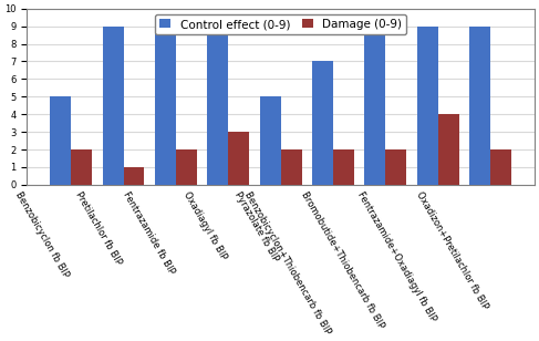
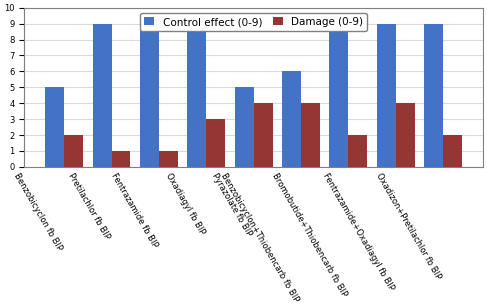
Damage (0-9)/Fentrazamide fb BIP: 2 -> 1
Damage (0-9)/Pyrazolate fb BIP: 2 -> 4
Control effect (0-9)/Benzobicyclon+Thiobencarb fb BIP: 7 -> 6
Damage (0-9)/Benzobicyclon+Thiobencarb fb BIP: 2 -> 4
